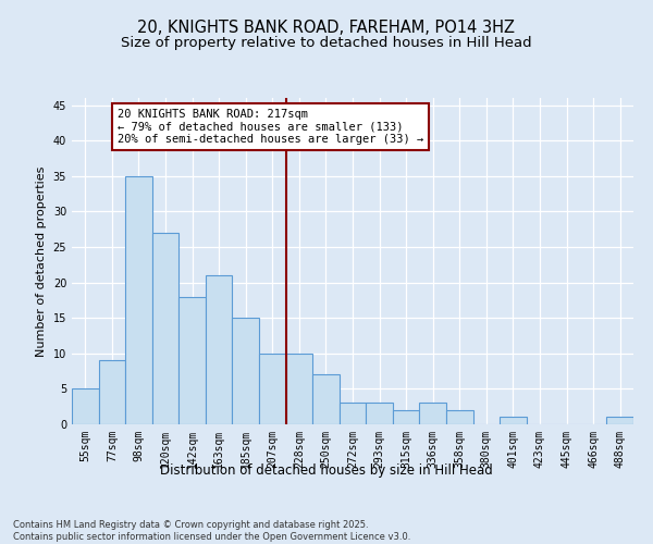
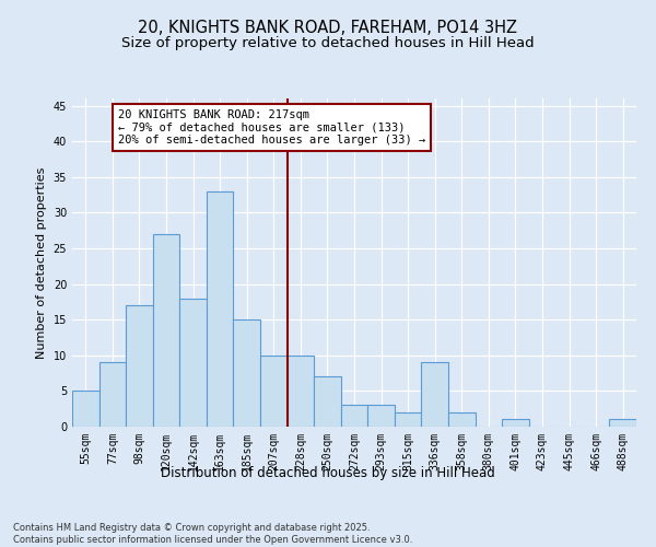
98sqm: 35 -> 17
163sqm: 21 -> 33
336sqm: 3 -> 9
